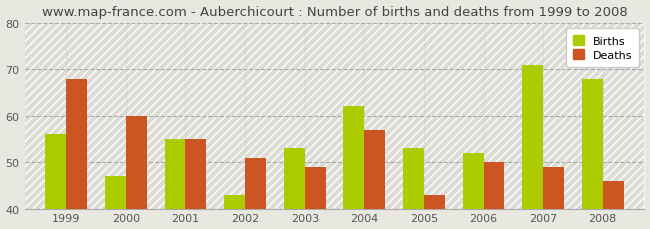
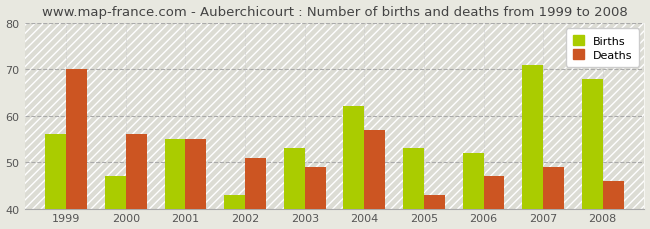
Deaths/1999: 68 -> 70
Deaths/2000: 60 -> 56
Deaths/2006: 50 -> 47
